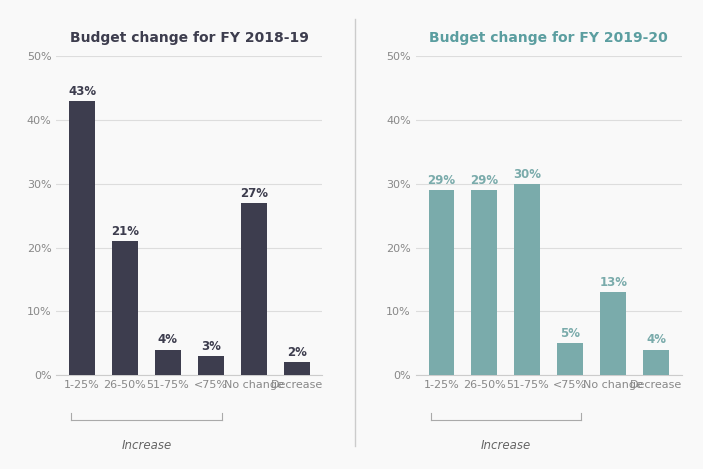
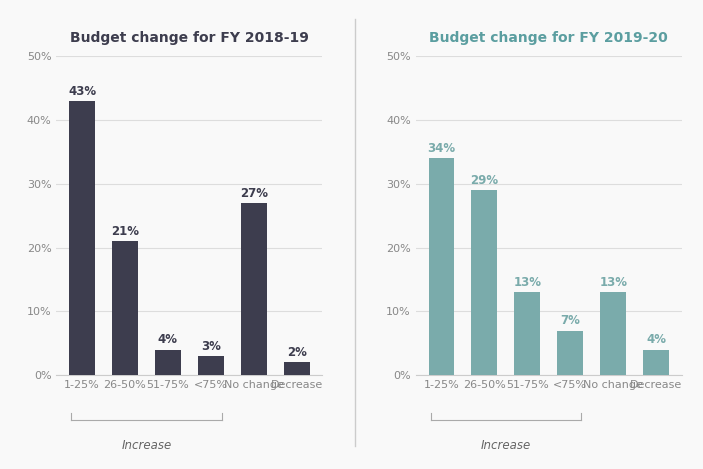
Budget change for FY 2019-20/1-25%: 29% -> 34%
Budget change for FY 2019-20/51-75%: 30% -> 13%
Budget change for FY 2019-20/<75%: 5% -> 7%
